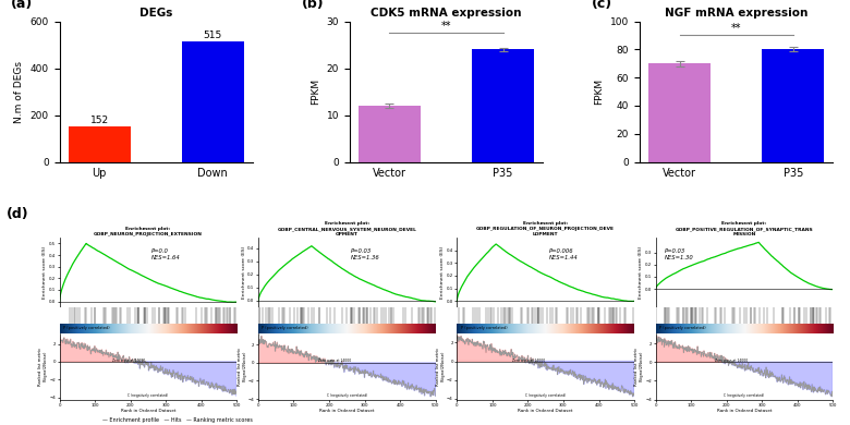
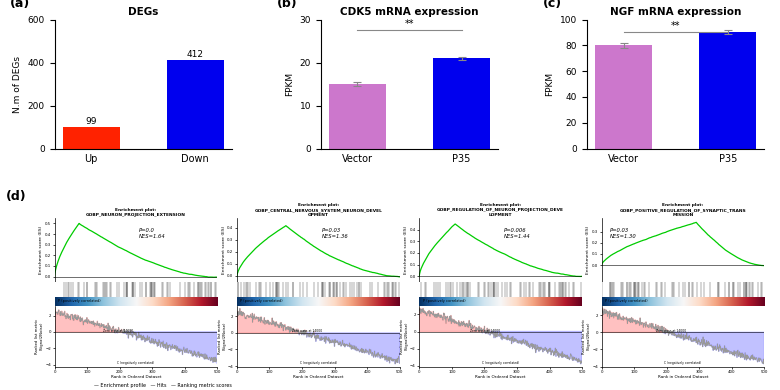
DEGs/Up: 152 -> 99
DEGs/Down: 515 -> 412
CDK5 mRNA expression/Vector: 12 -> 15
CDK5 mRNA expression/P35: 24 -> 21
NGF mRNA expression/Vector: 70 -> 80
NGF mRNA expression/P35: 80 -> 90
